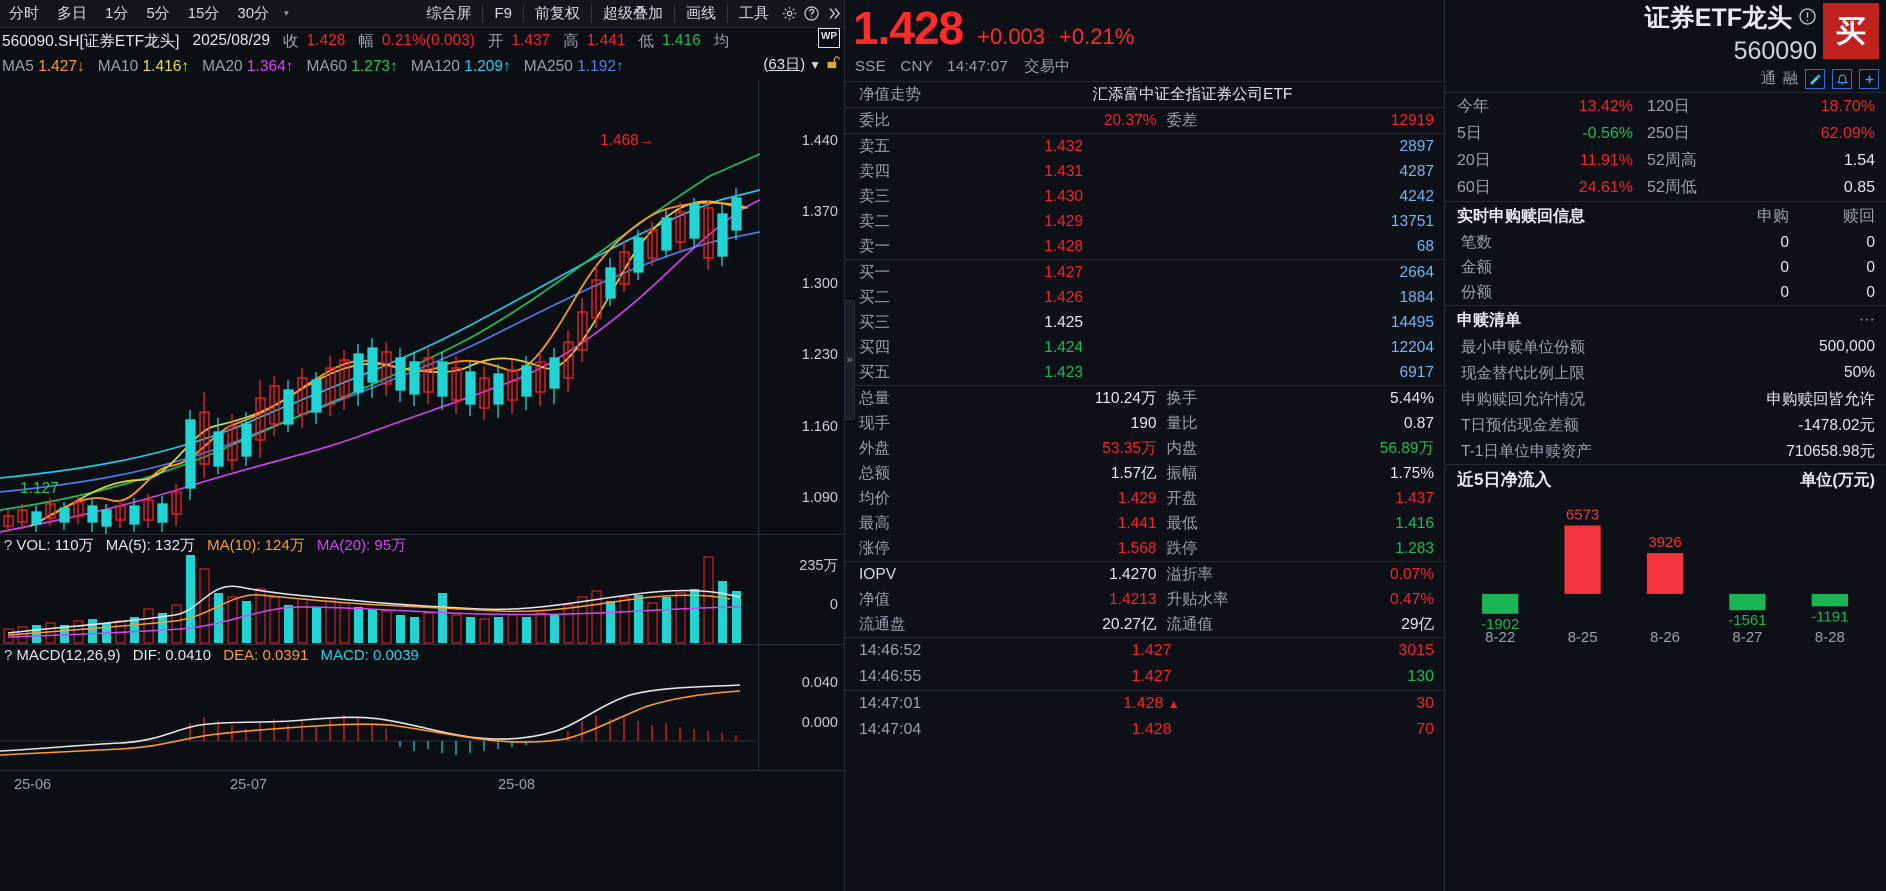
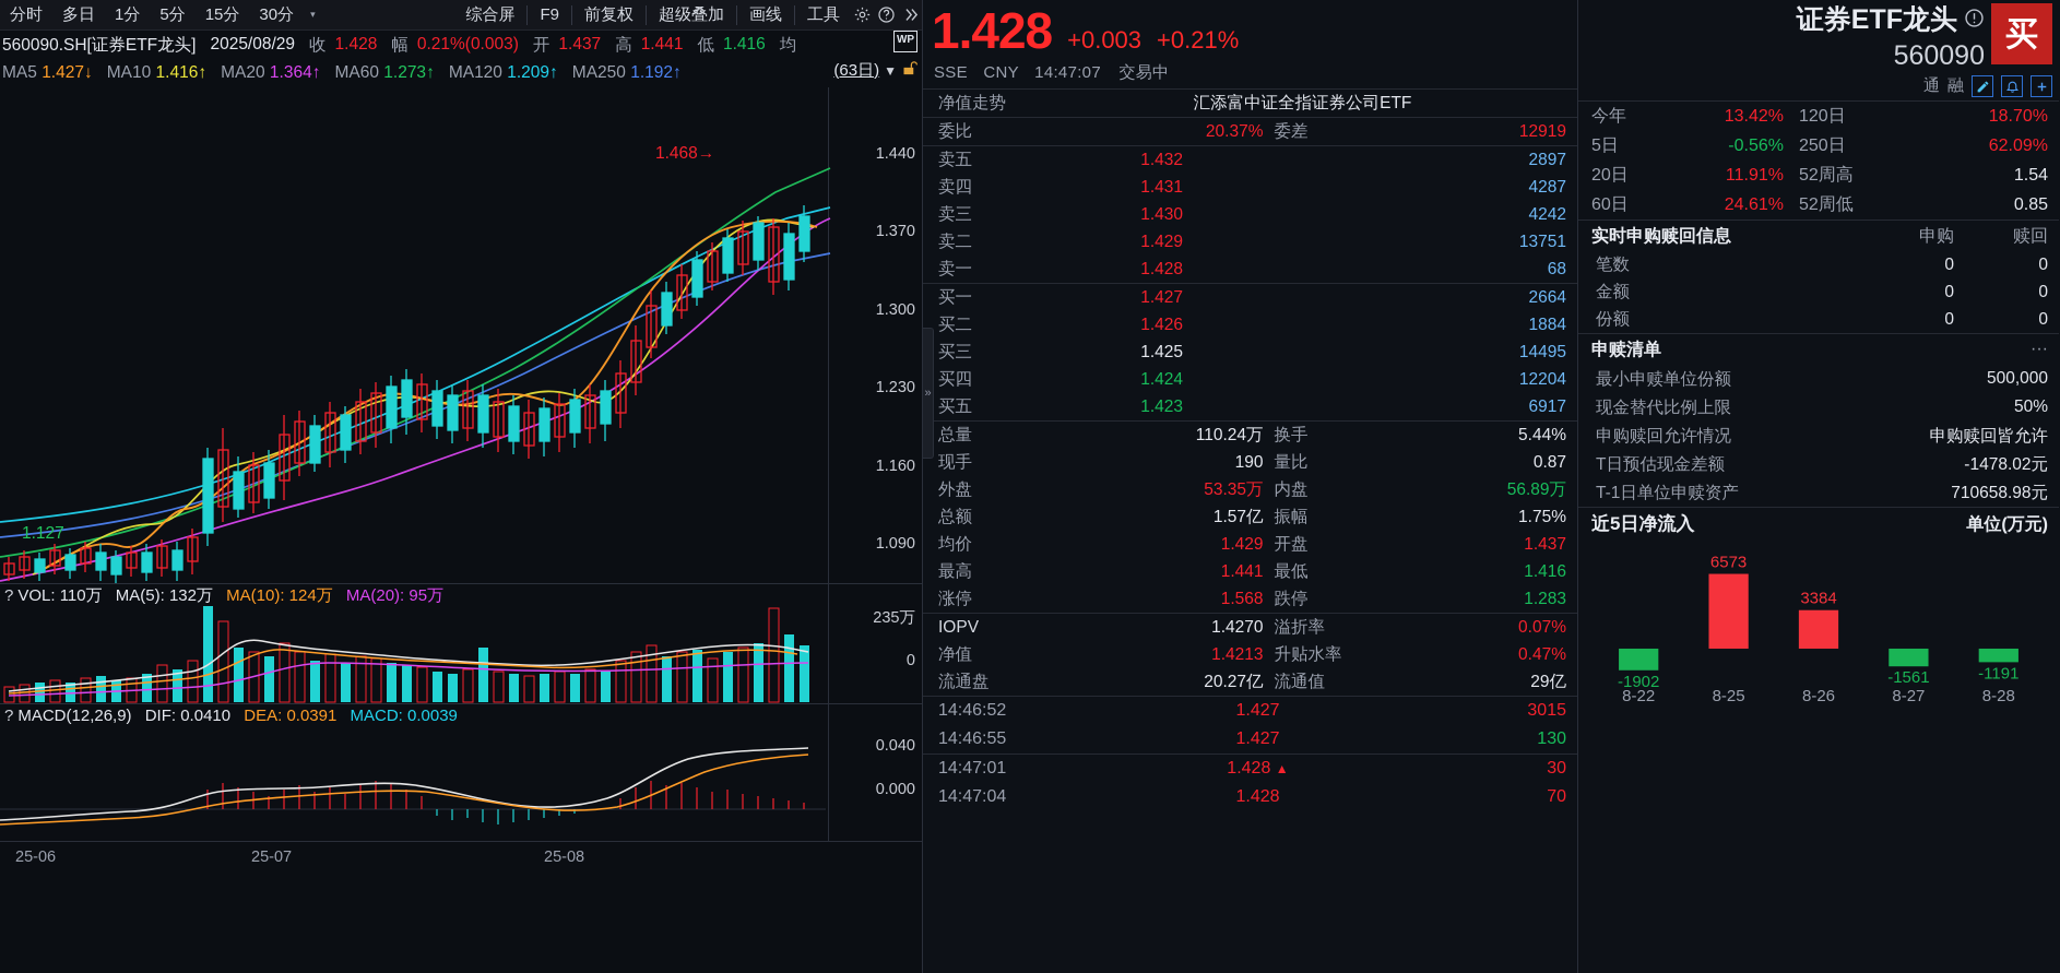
8-26: 3926 -> 3384
